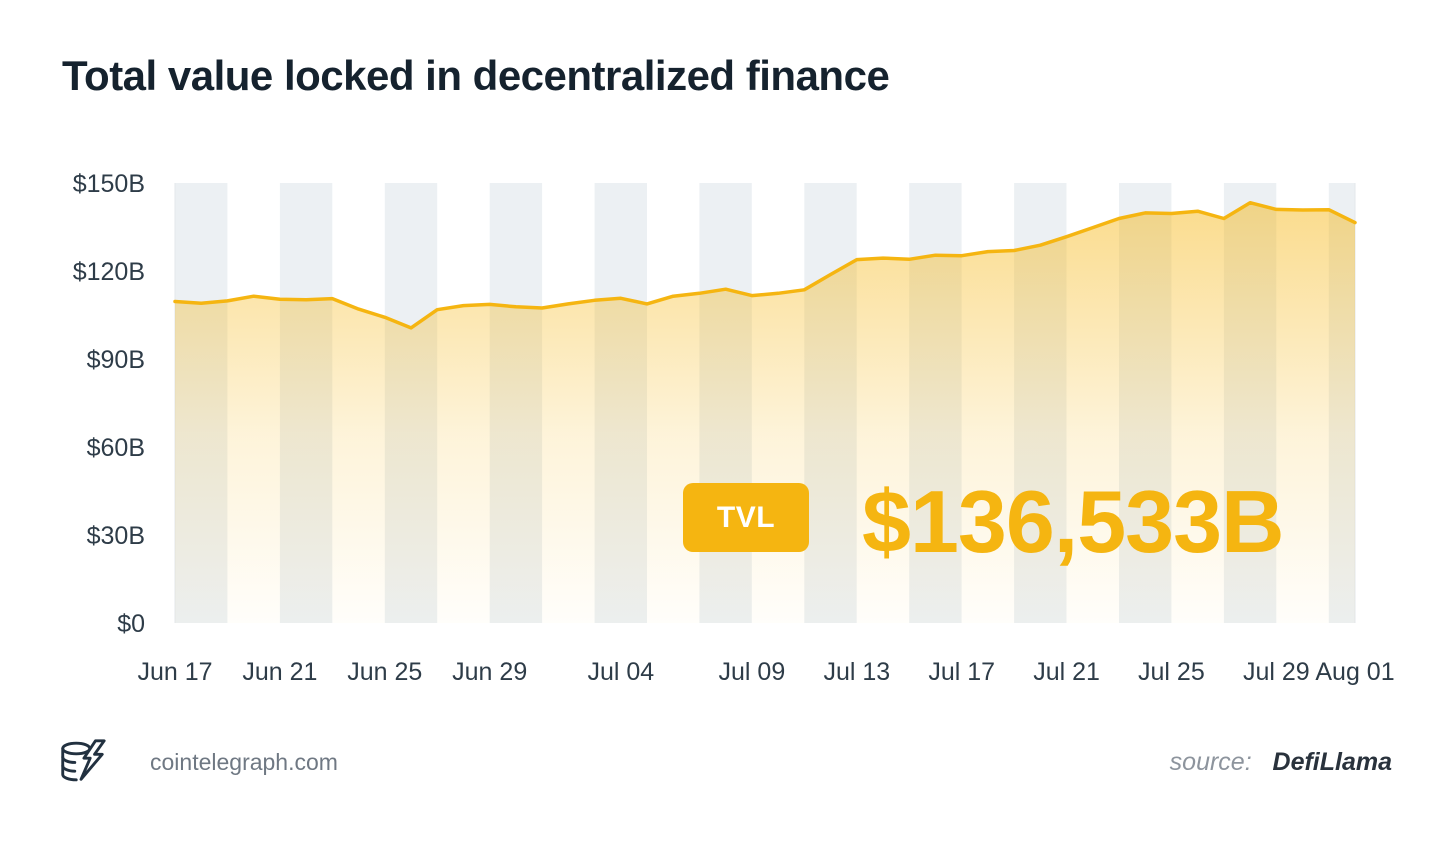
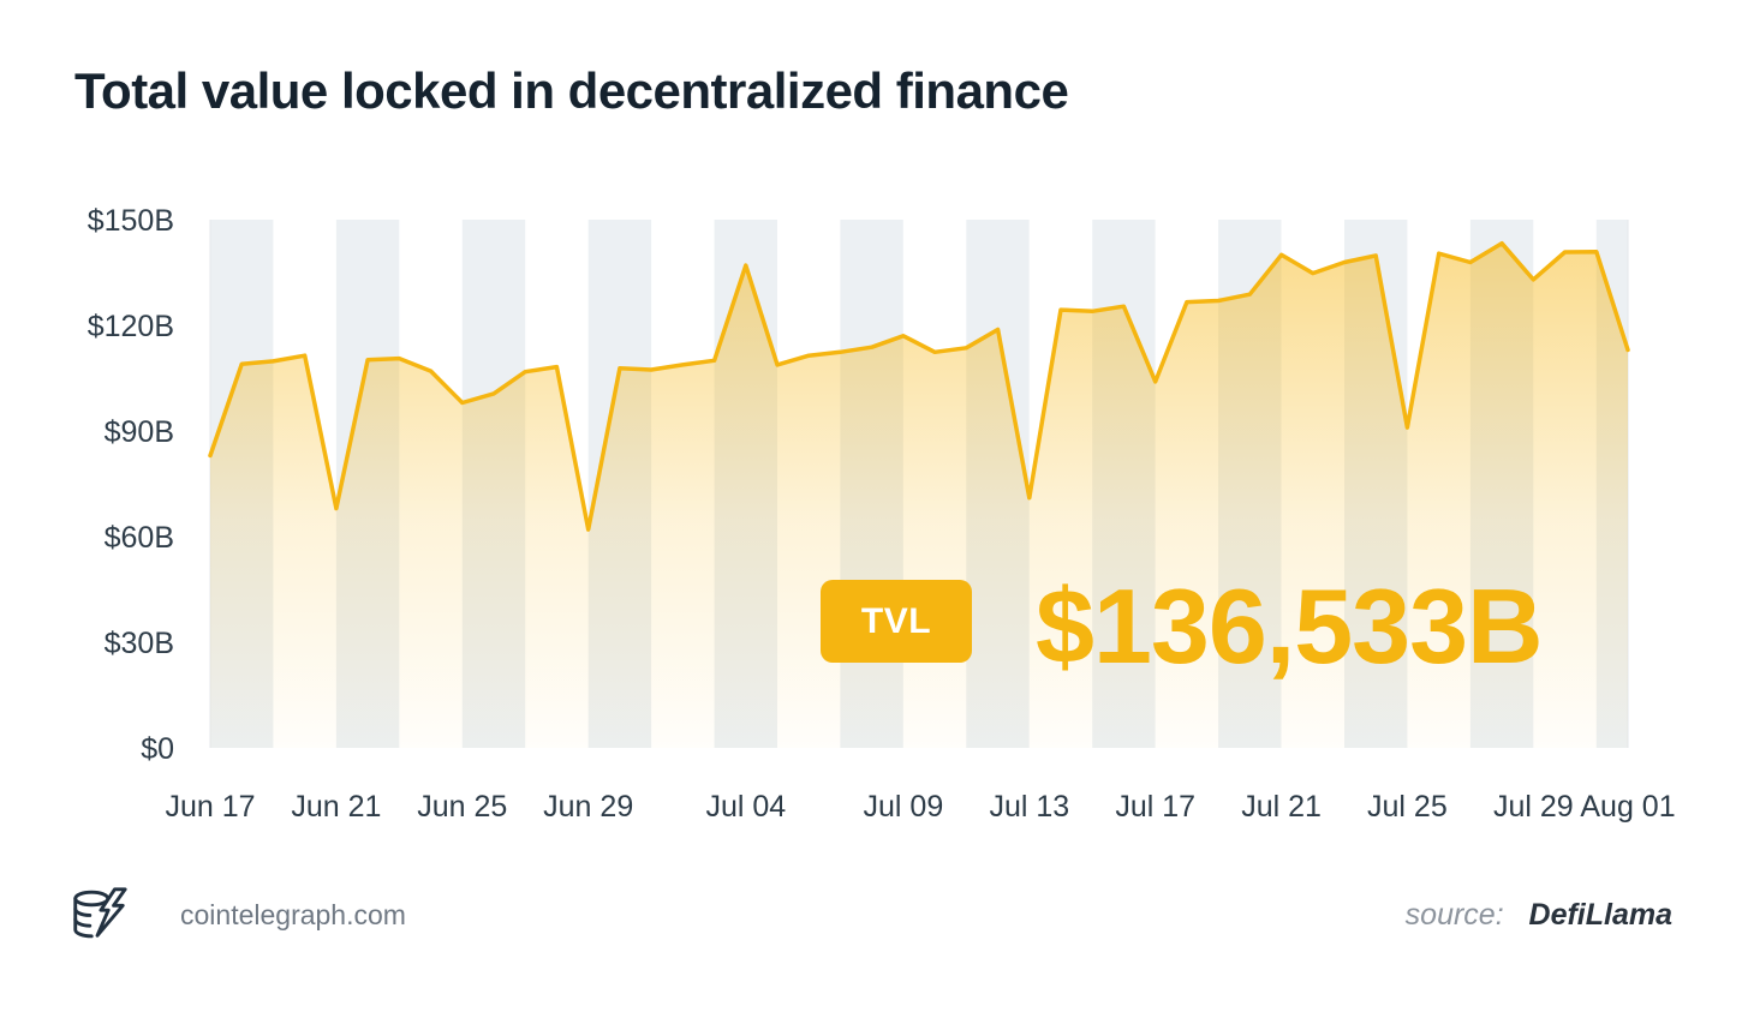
Jun 17: $110B -> $83B
Jun 21: $110B -> $68B
Jun 25: $104B -> $98B
Jun 29: $109B -> $62B
Jul 04: $111B -> $137B
Jul 09: $112B -> $117B
Jul 13: $124B -> $71B
Jul 17: $125B -> $104B
Jul 21: $132B -> $140B
Jul 25: $140B -> $91B
Jul 29: $141B -> $133B
Aug 01: $136B -> $113B
